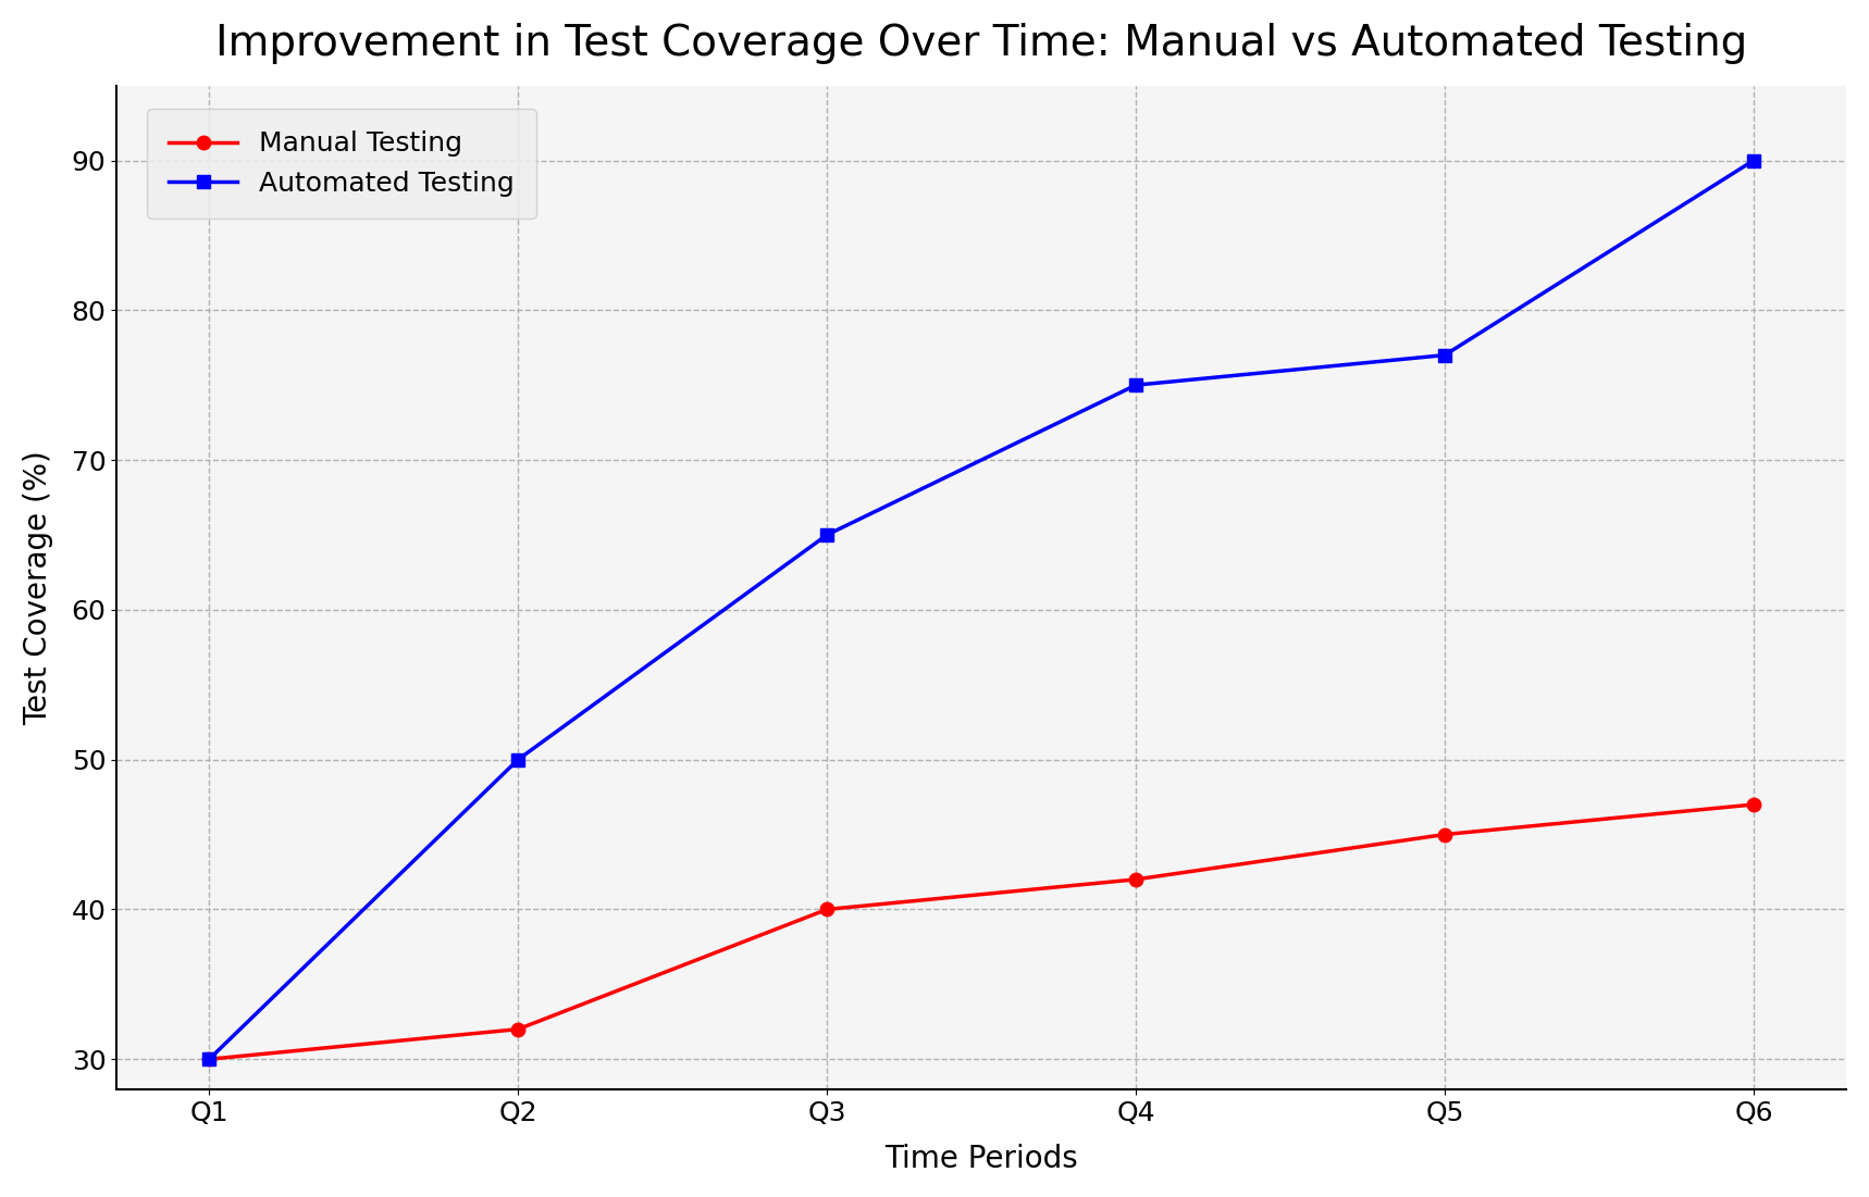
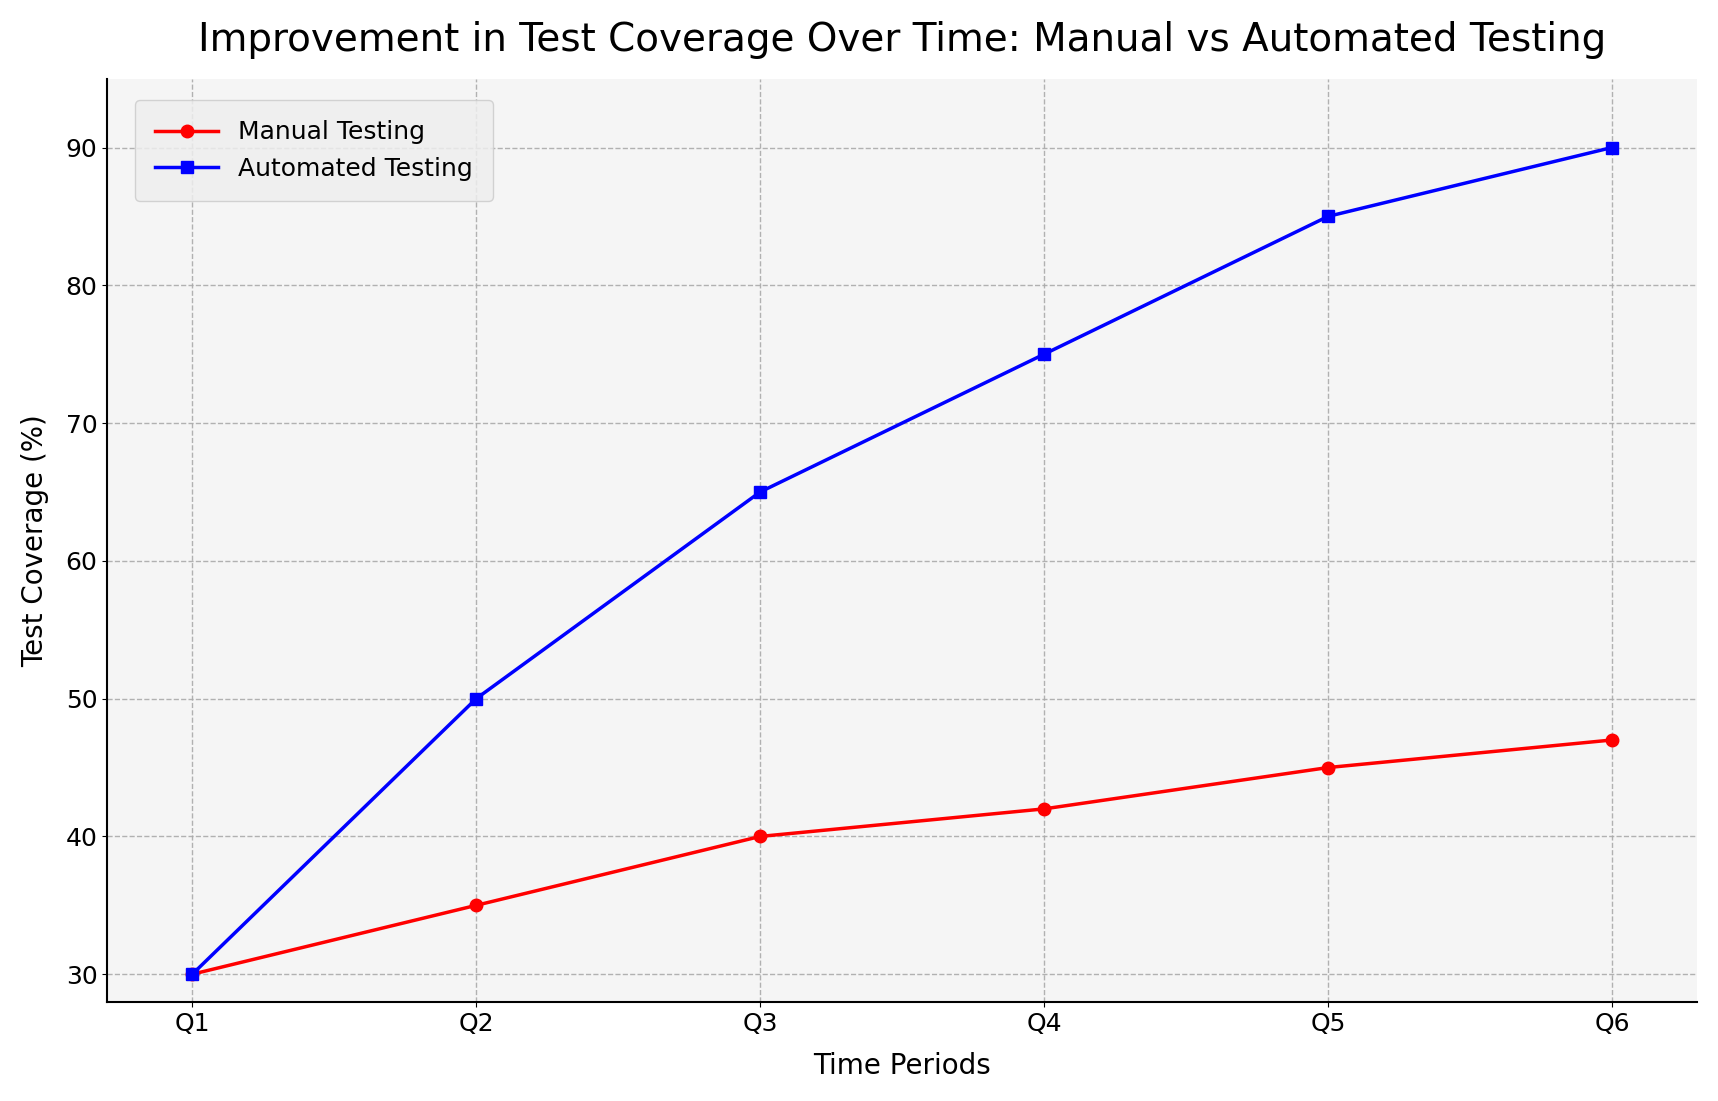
Manual Testing/Q2: 32 -> 35
Automated Testing/Q5: 77 -> 85
